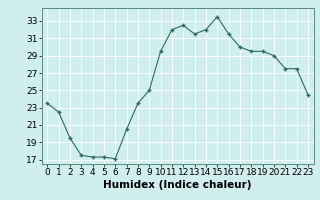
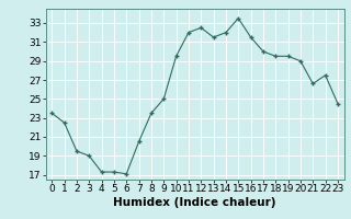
3: 17.5 -> 19.0
21: 27.5 -> 26.6
